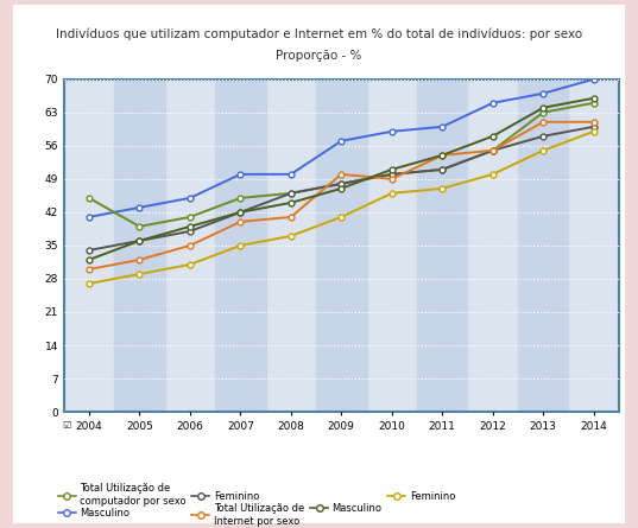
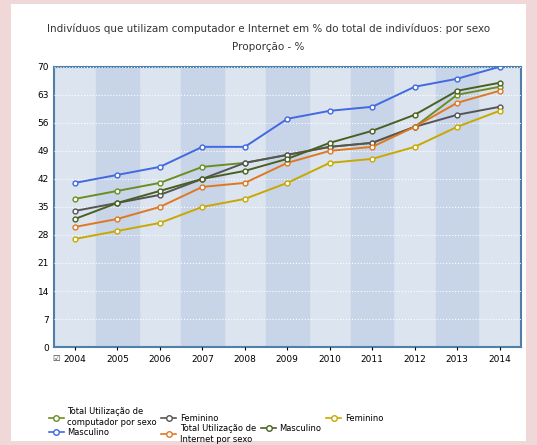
Total Utilização de computador por sexo/2004: 45 -> 37
Total Utilização de Internet por sexo/2009: 50 -> 46
Total Utilização de Internet por sexo/2011: 54 -> 50
Total Utilização de Internet por sexo/2014: 61 -> 64
